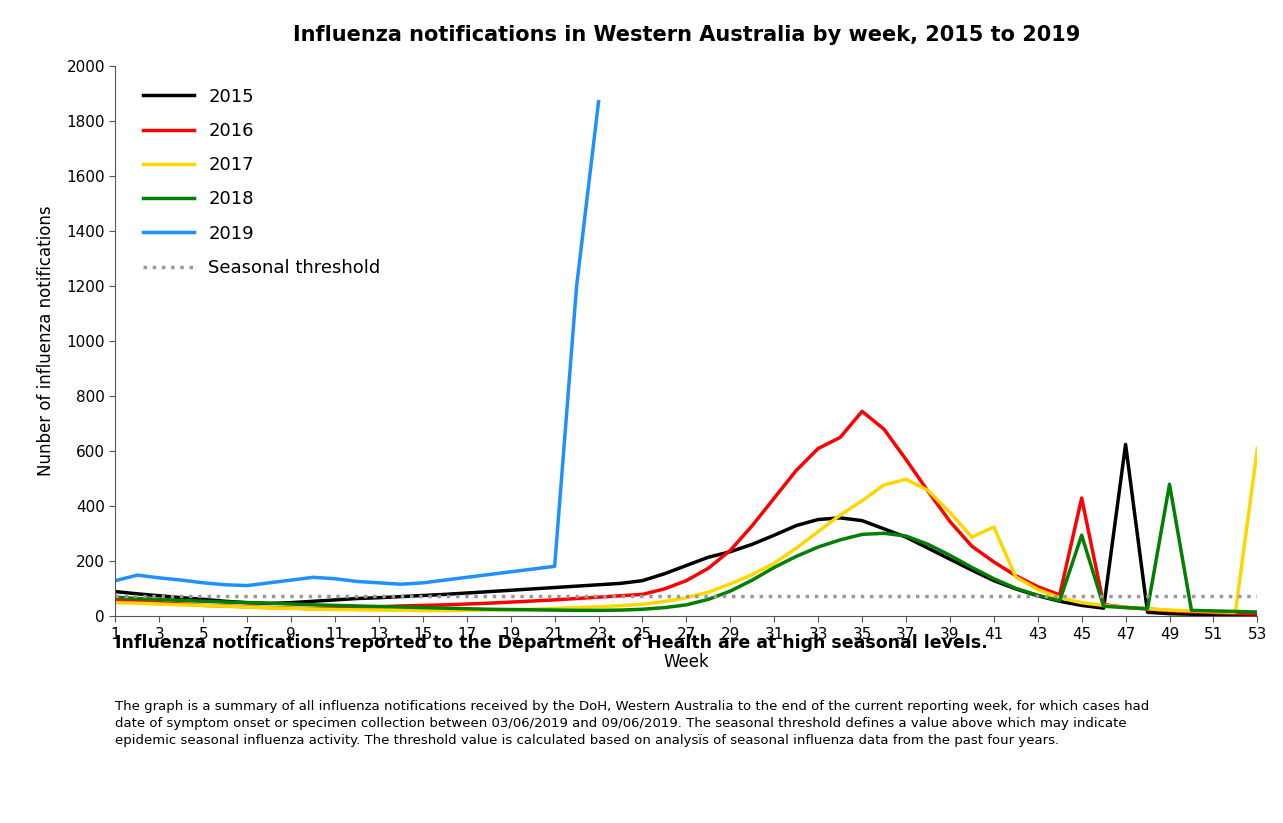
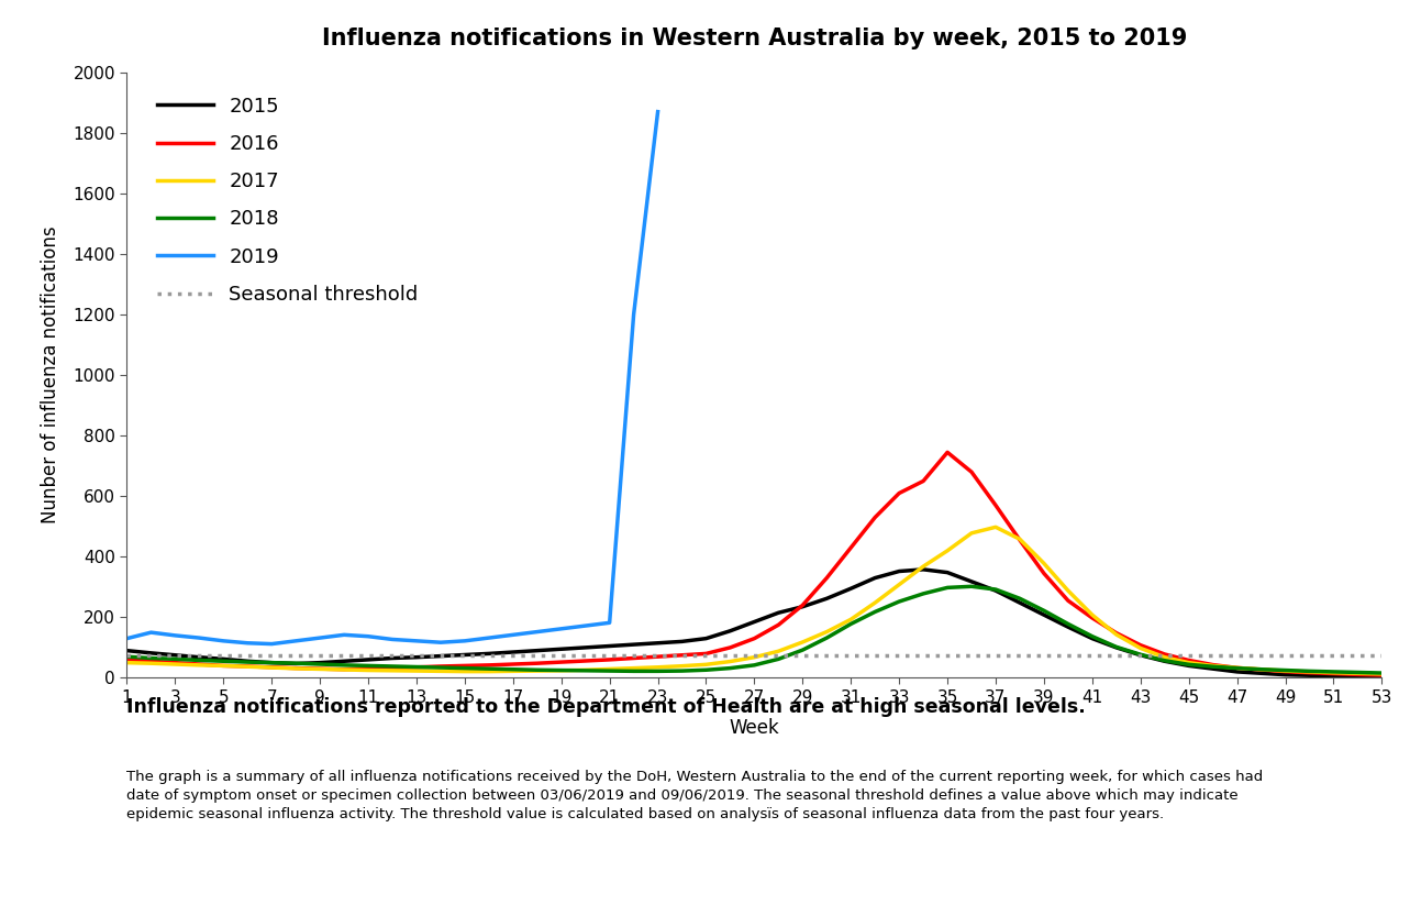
2017/41: 325 -> 208
2016/45: 430 -> 58
2018/45: 295 -> 44
2015/47: 625 -> 20
2018/49: 480 -> 25
2017/53: 610 -> 13
